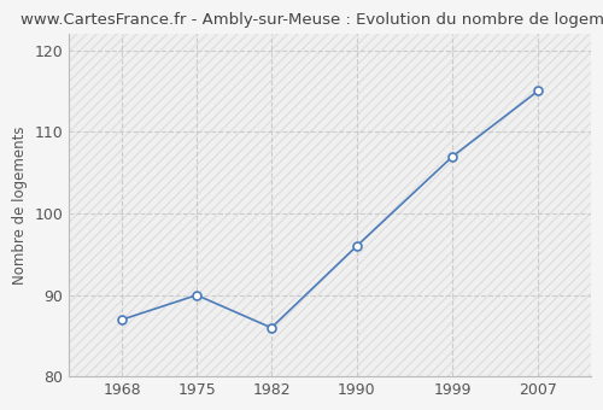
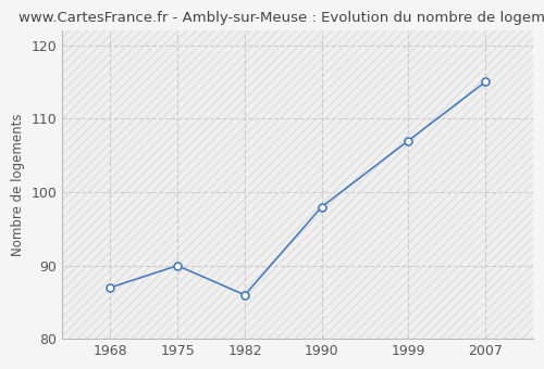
1990: 96 -> 98
